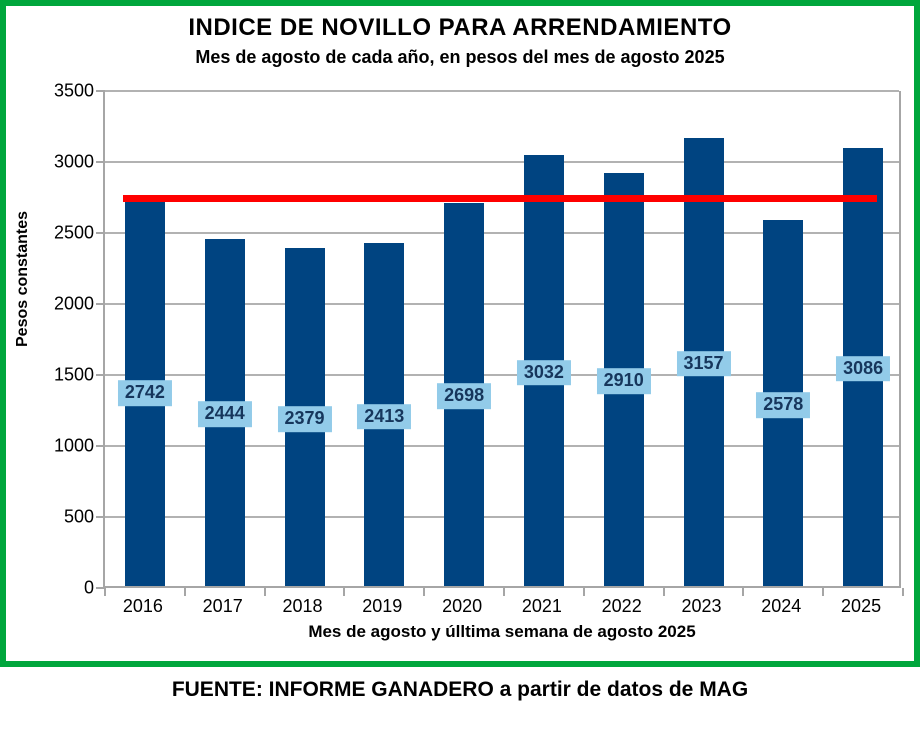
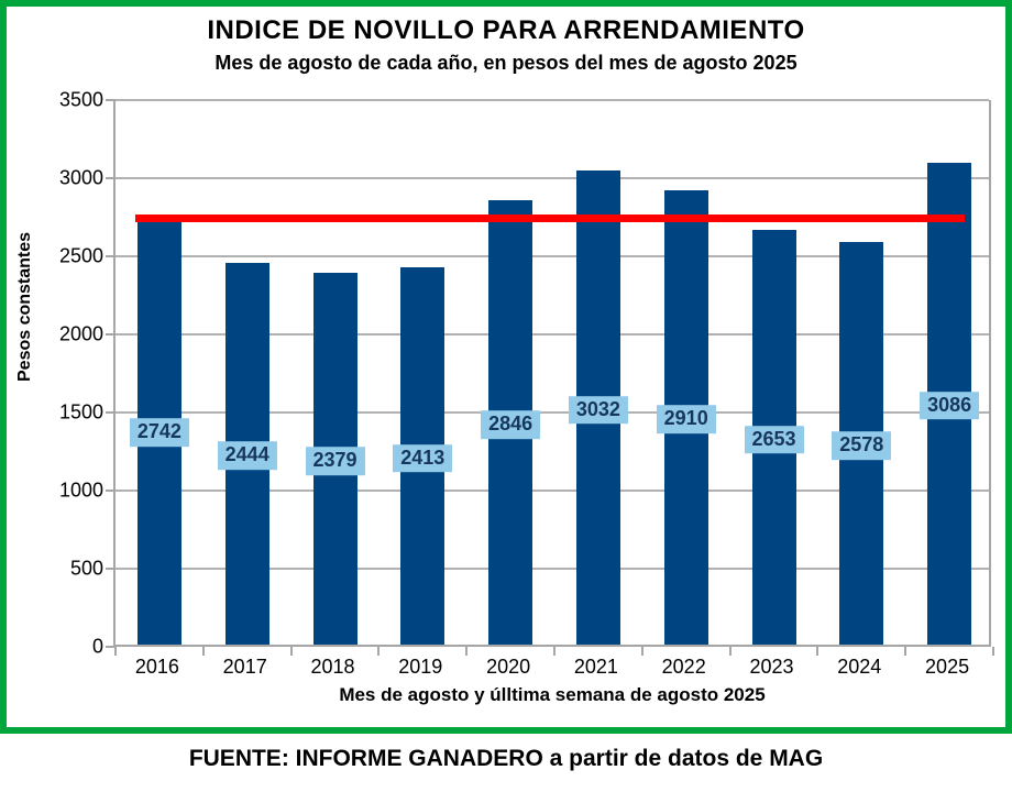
2020: 2698 -> 2846
2023: 3157 -> 2653
